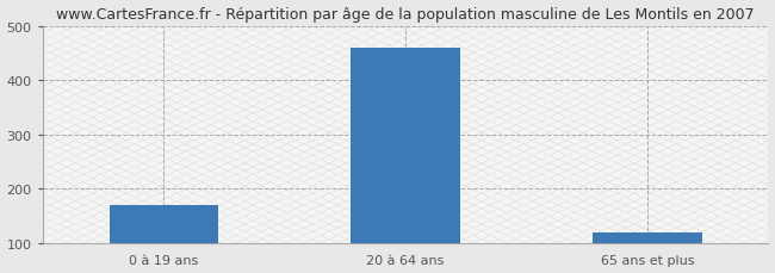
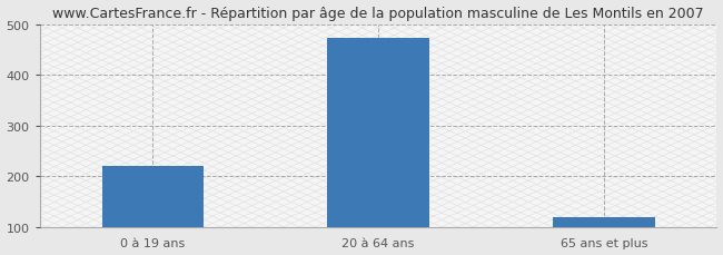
0 à 19 ans: 170 -> 220
20 à 64 ans: 460 -> 473
